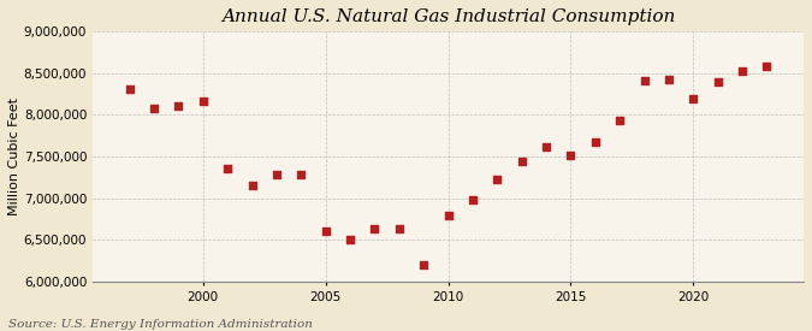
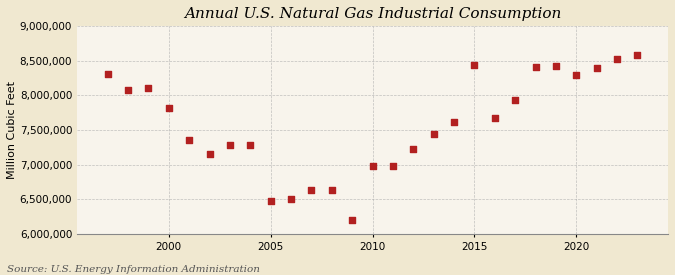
2000: 8,160,000 -> 7,820,000
2005: 6,610,000 -> 6,480,000
2010: 6,800,000 -> 6,980,000
2015: 7,510,000 -> 8,440,000
2020: 8,200,000 -> 8,300,000
